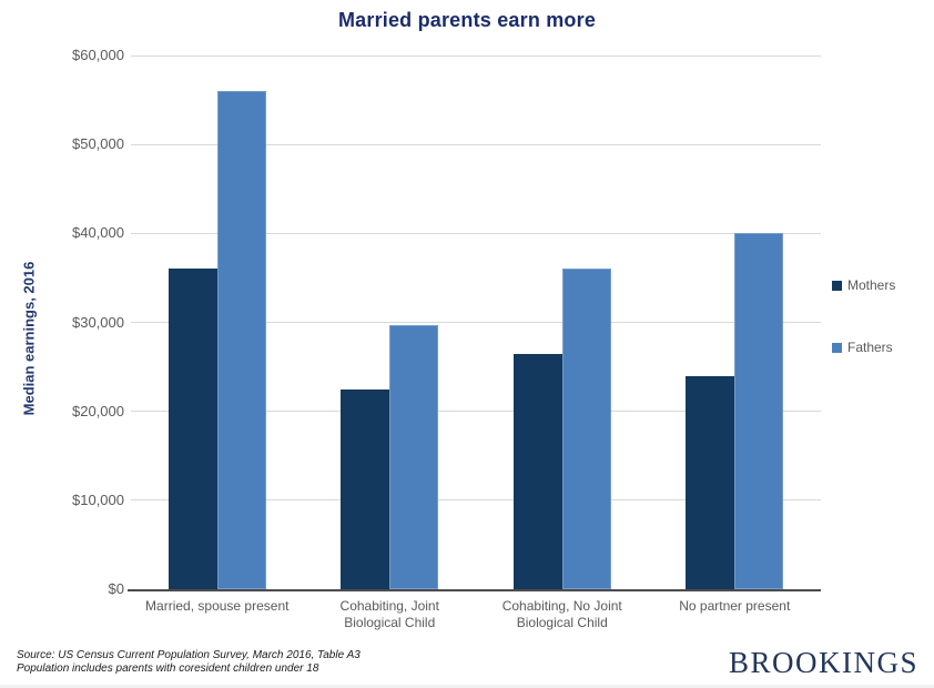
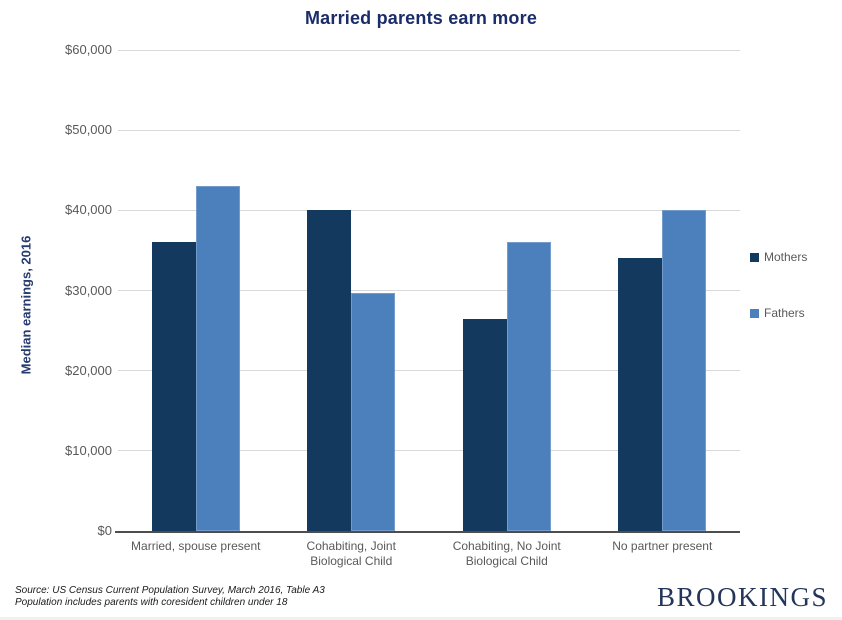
Fathers/Married, spouse present: $56000 -> $43000
Mothers/Cohabiting, Joint Biological Child: $22000 -> $40000
Mothers/No partner present: $24000 -> $34000
